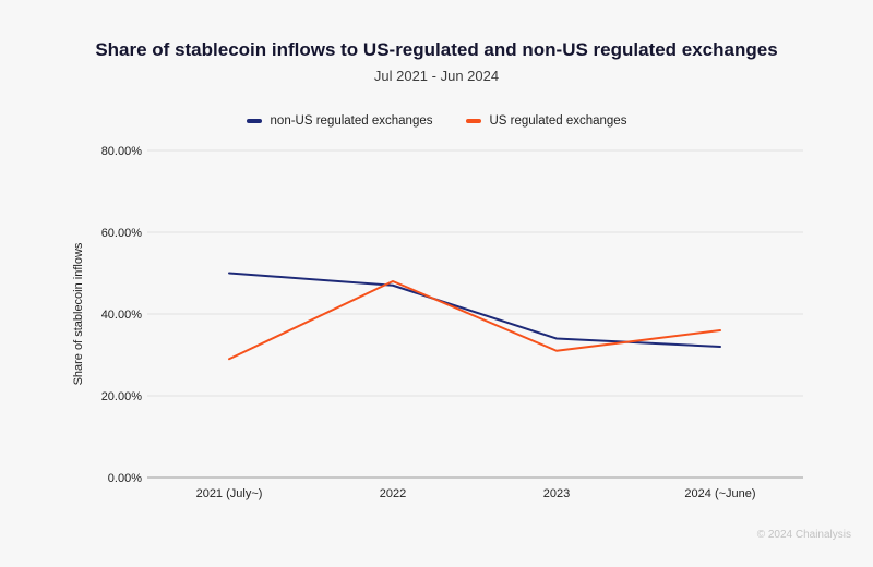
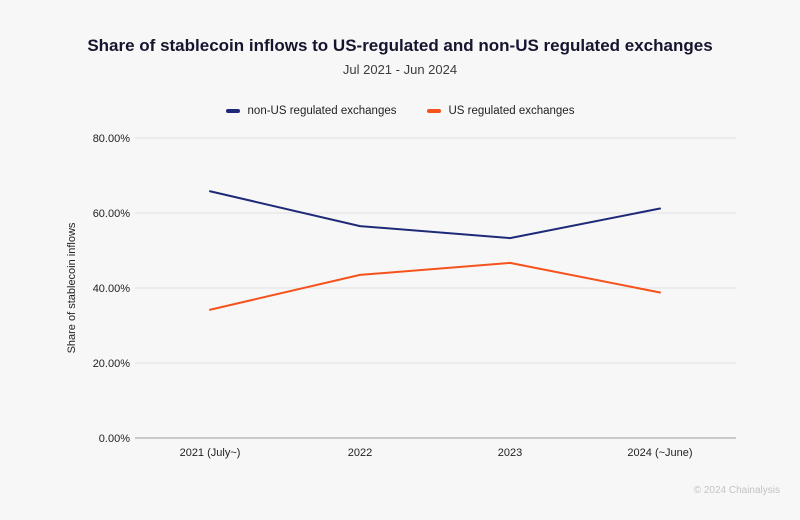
non-US regulated exchanges/2021 (July~): 50% -> 66%
US regulated exchanges/2021 (July~): 29% -> 34%
non-US regulated exchanges/2022: 47% -> 56%
US regulated exchanges/2022: 48% -> 44%
non-US regulated exchanges/2023: 34% -> 53%
US regulated exchanges/2023: 31% -> 47%
non-US regulated exchanges/2024 (~June): 32% -> 61%
US regulated exchanges/2024 (~June): 36% -> 39%
